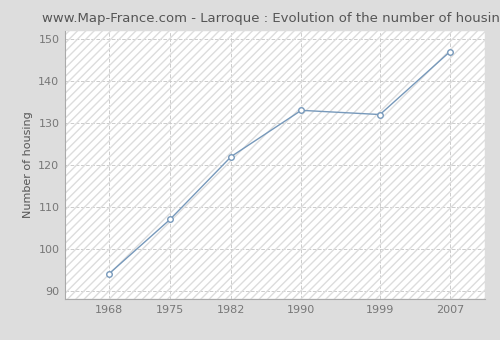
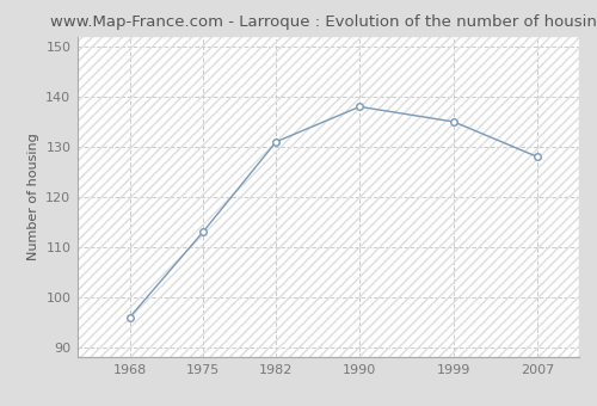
1968: 94 -> 96
1975: 107 -> 113
1982: 122 -> 131
1990: 133 -> 138
1999: 132 -> 135
2007: 147 -> 128
